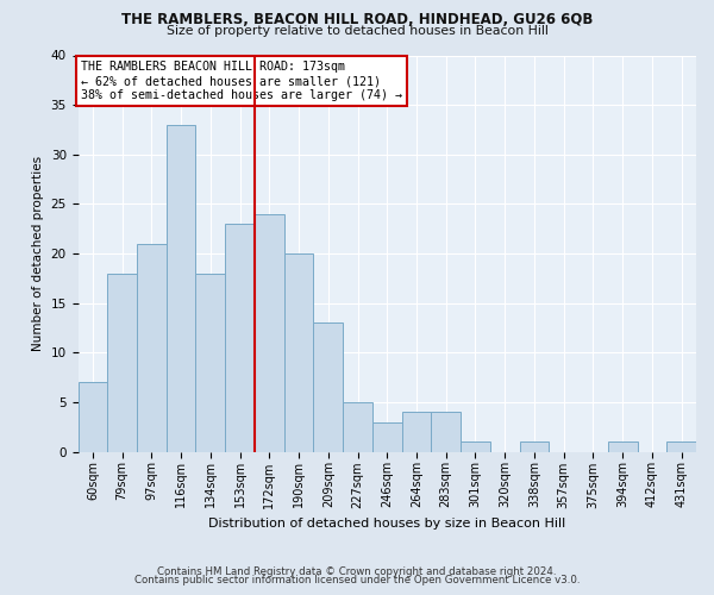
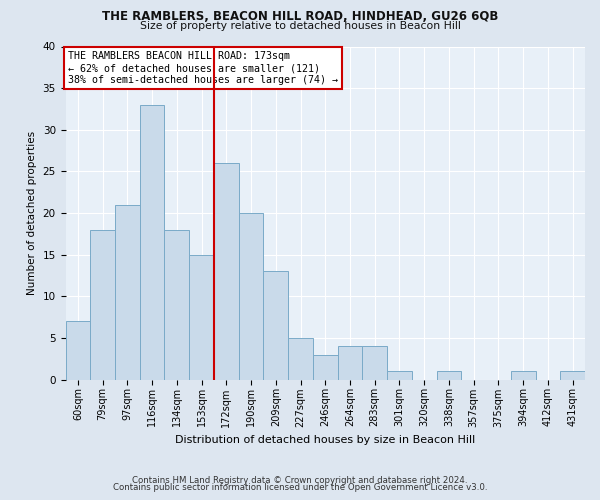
153sqm: 23 -> 15
172sqm: 24 -> 26
